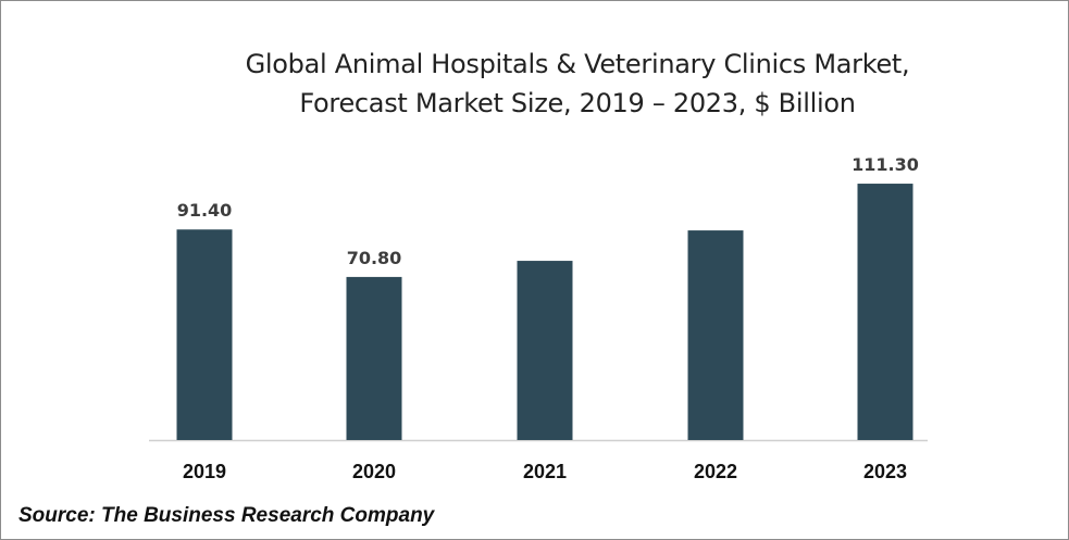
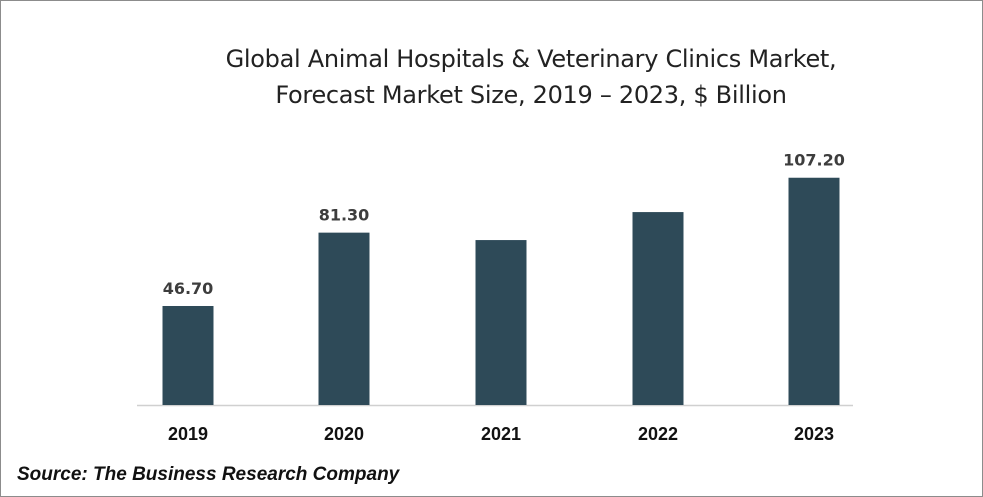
2019: 91.40 -> 46.70
2020: 70.80 -> 81.30
2023: 111.30 -> 107.20
